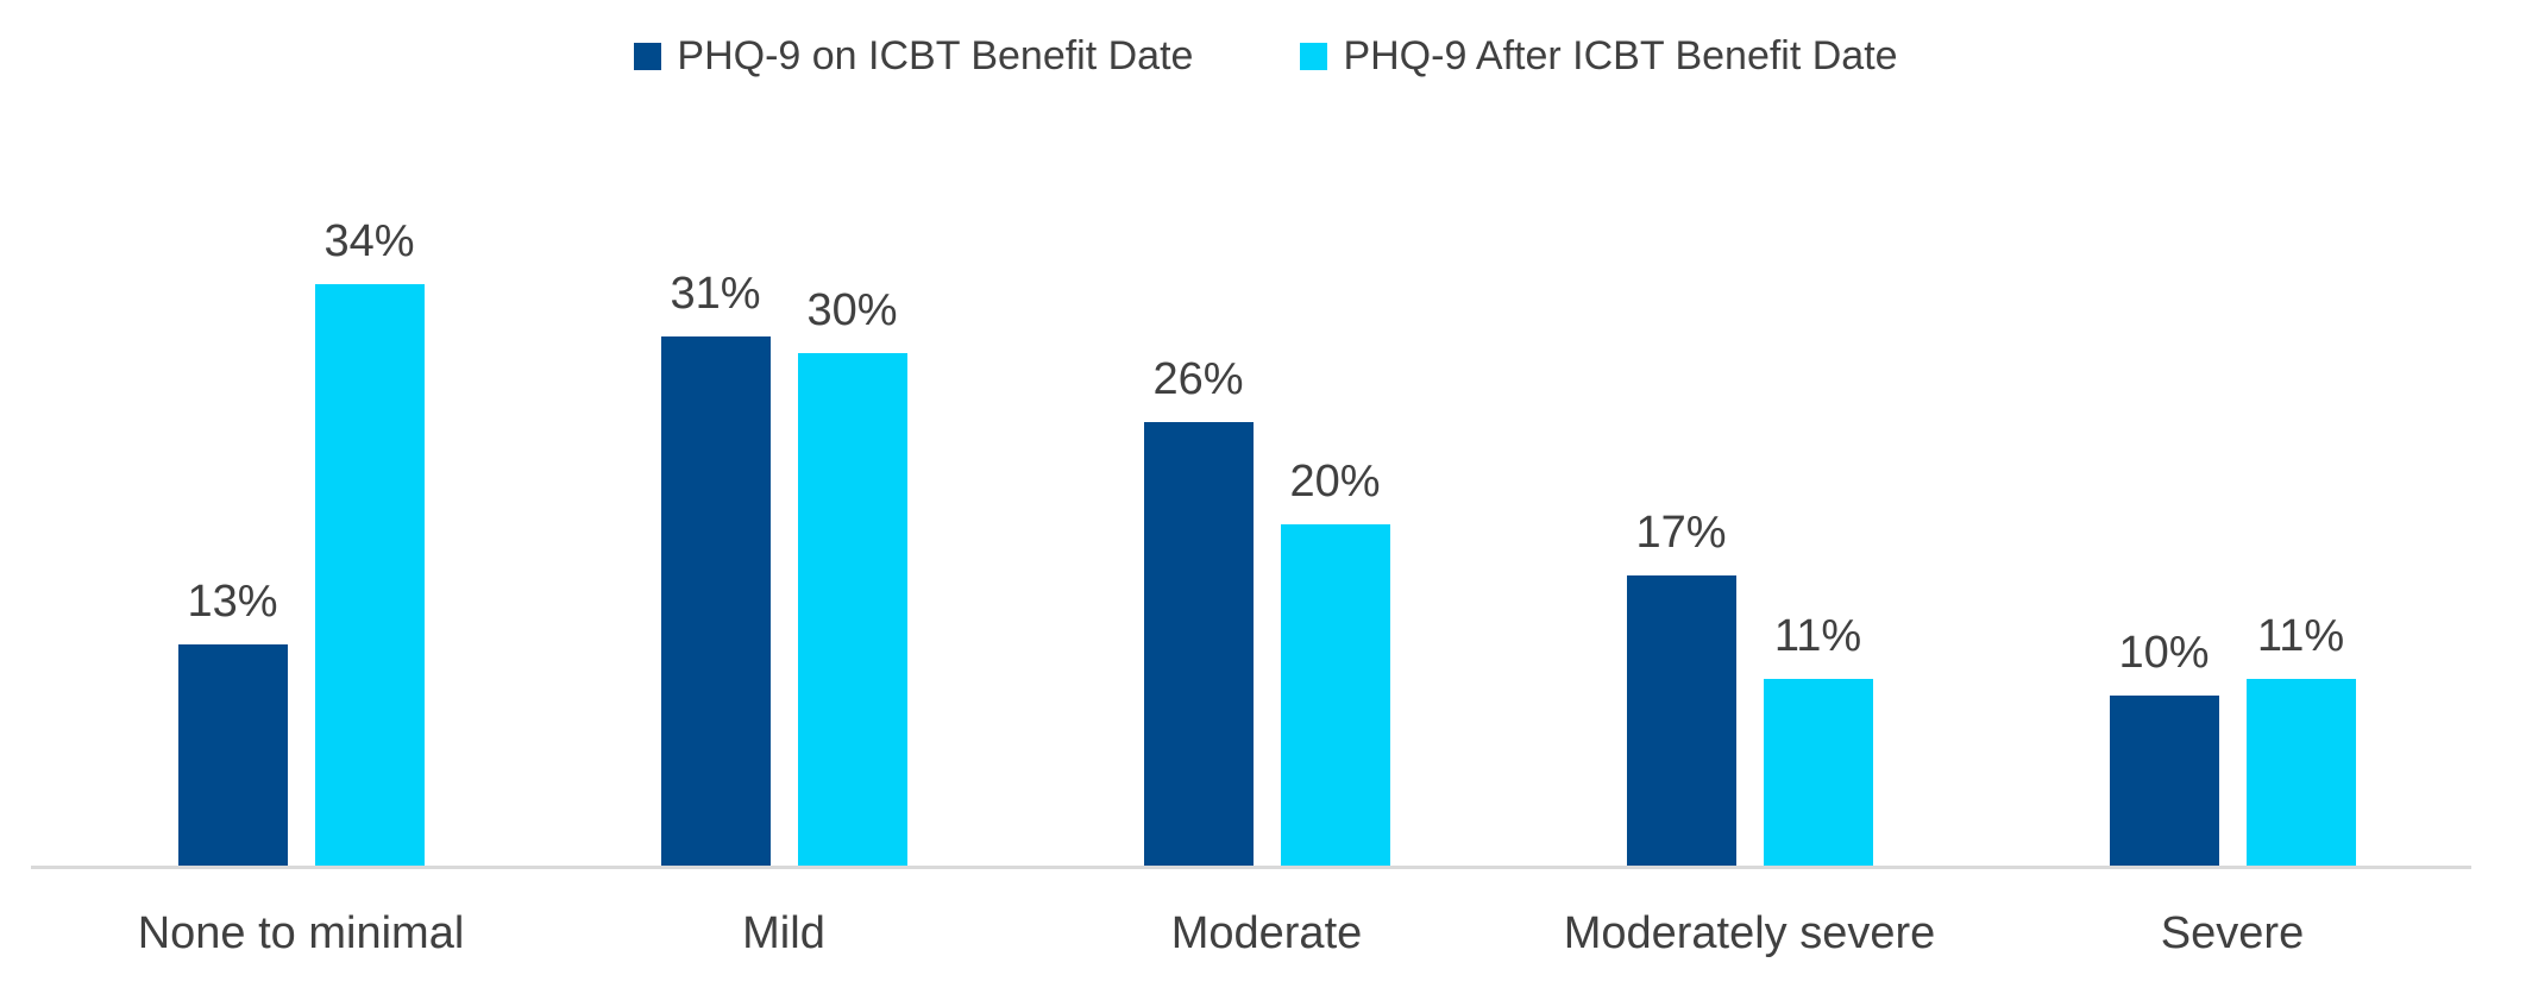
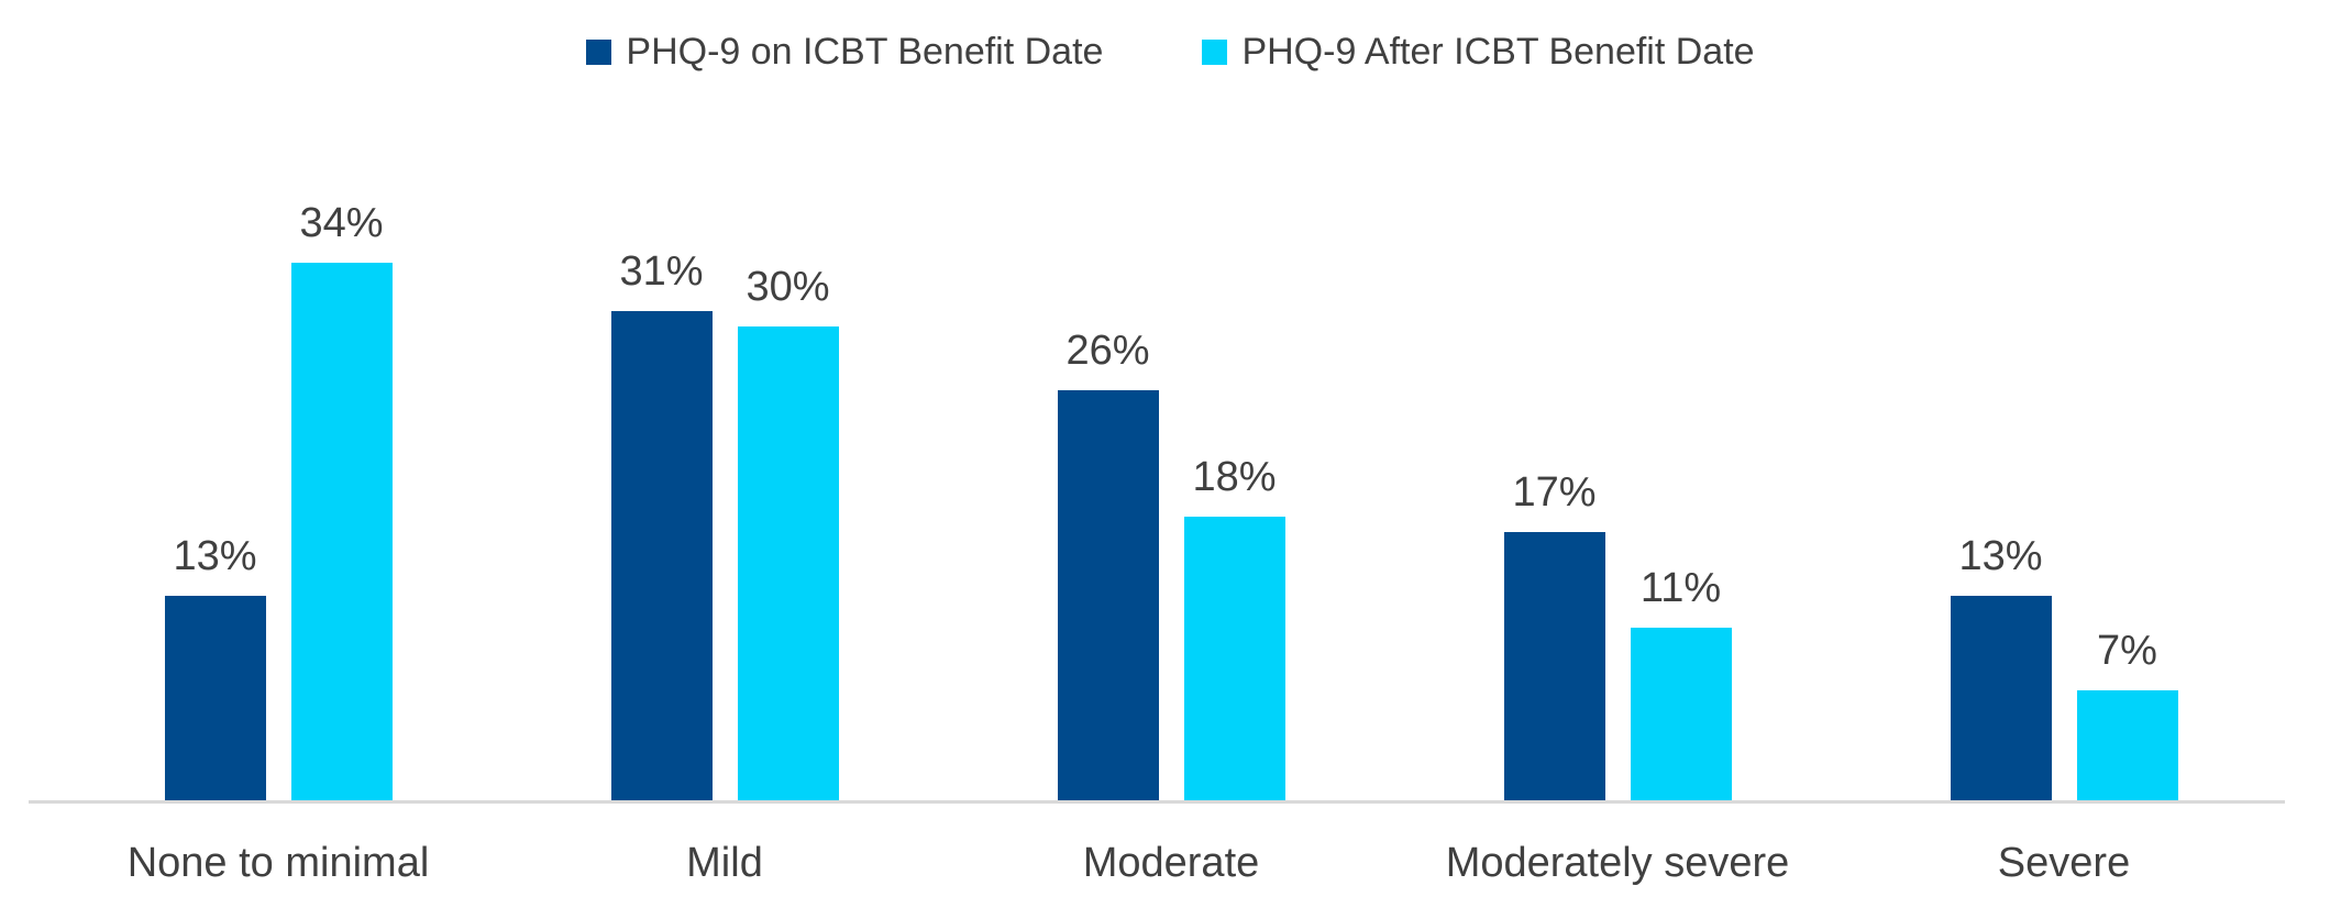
PHQ-9 After ICBT Benefit Date/Moderate: 20% -> 18%
PHQ-9 on ICBT Benefit Date/Severe: 10% -> 13%
PHQ-9 After ICBT Benefit Date/Severe: 11% -> 7%
